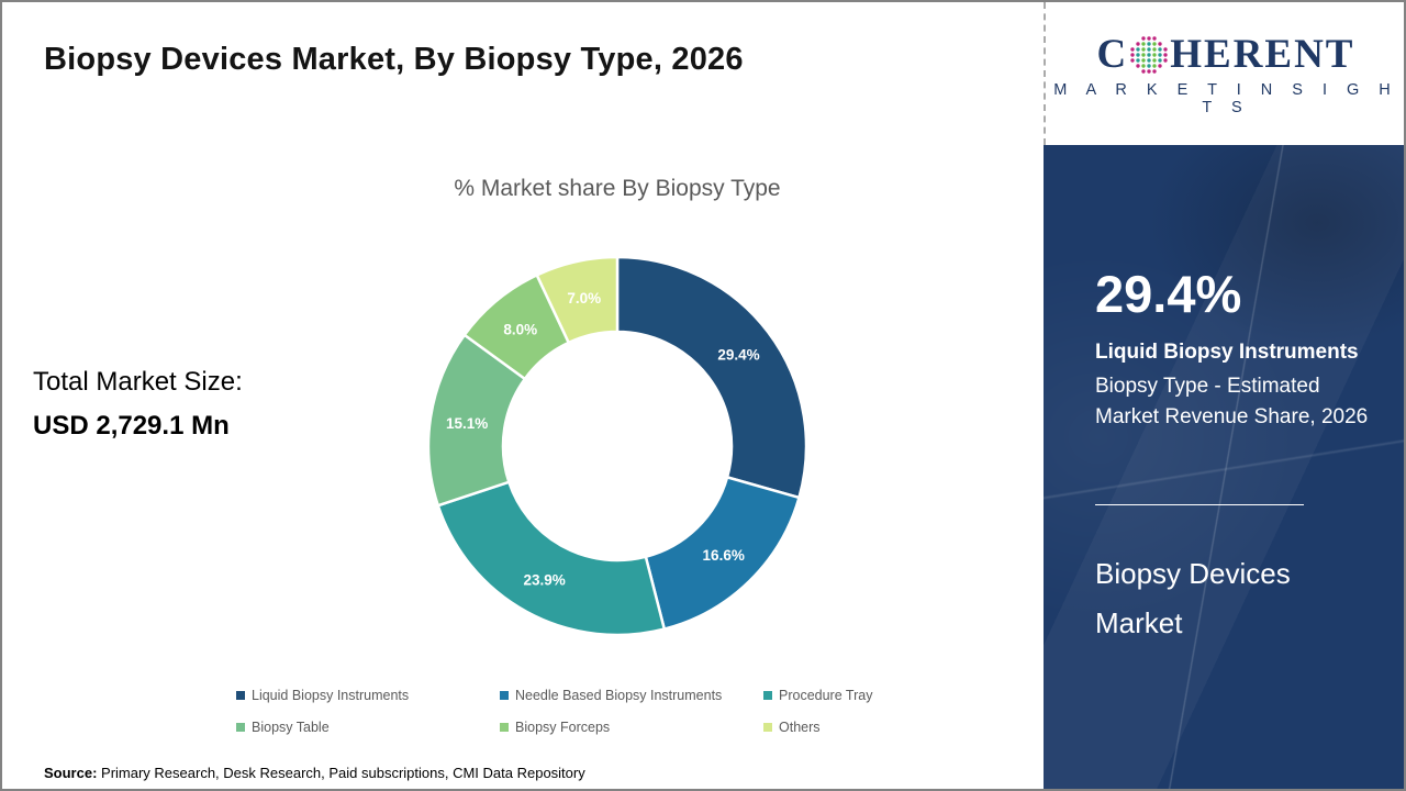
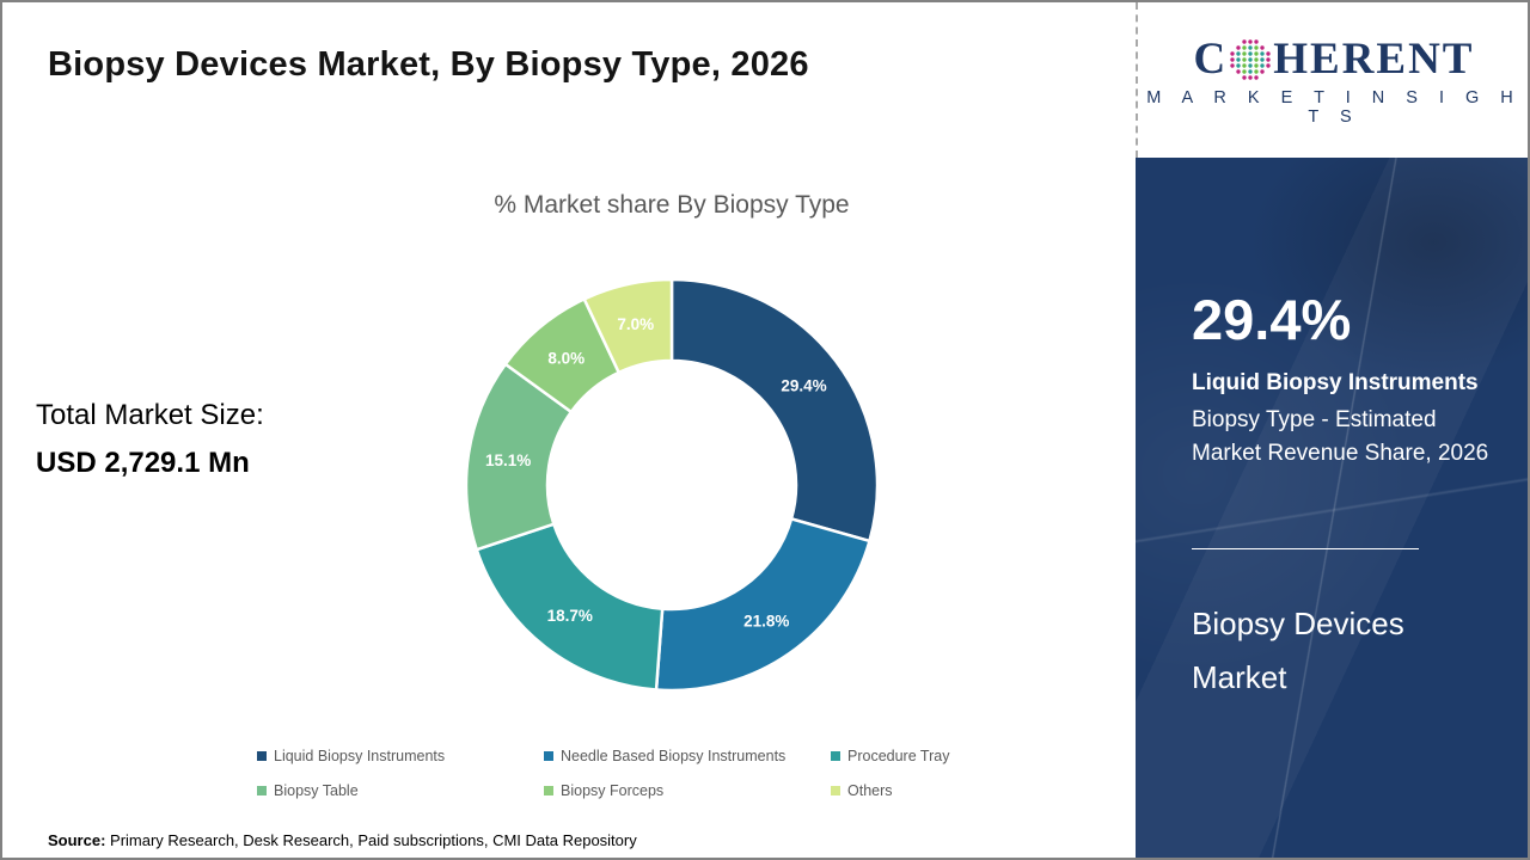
Needle Based Biopsy Instruments: 16.6% -> 21.8%
Procedure Tray: 23.9% -> 18.7%
